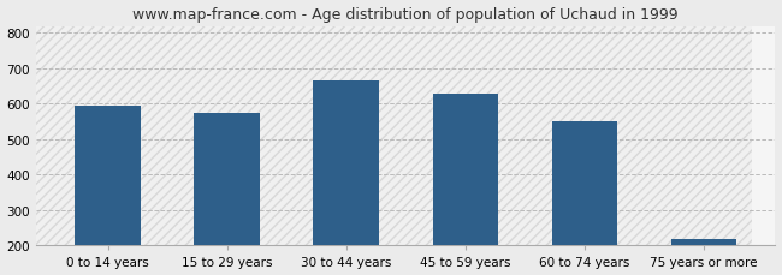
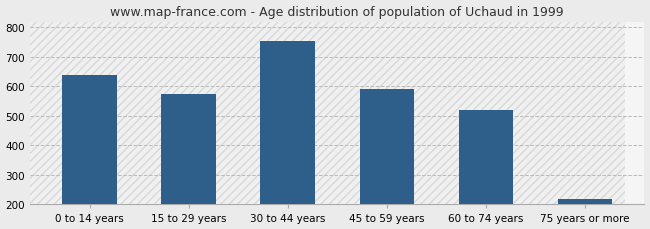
0 to 14 years: 595 -> 640
30 to 44 years: 665 -> 755
45 to 59 years: 630 -> 590
60 to 74 years: 550 -> 520
